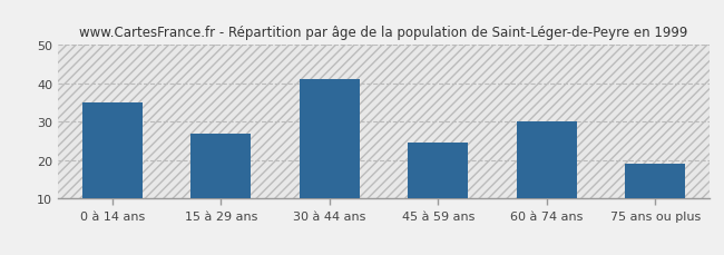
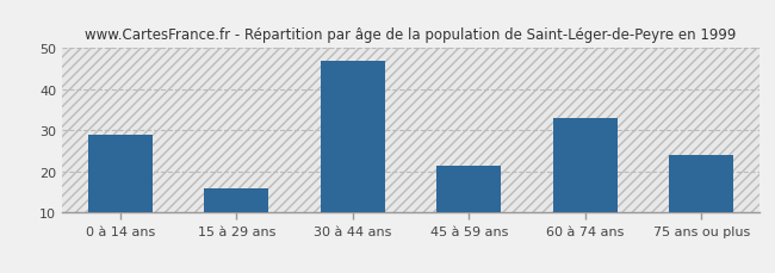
0 à 14 ans: 35.0 -> 29.0
15 à 29 ans: 27.0 -> 16.0
30 à 44 ans: 41.0 -> 47.0
45 à 59 ans: 24.5 -> 21.5
60 à 74 ans: 30.0 -> 33.0
75 ans ou plus: 19.0 -> 24.0
